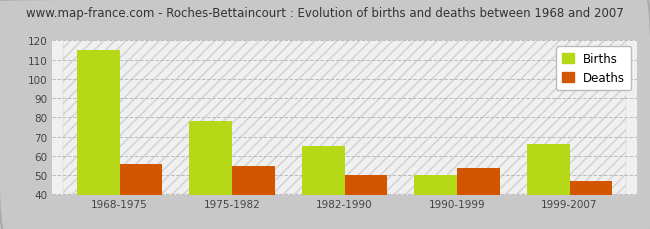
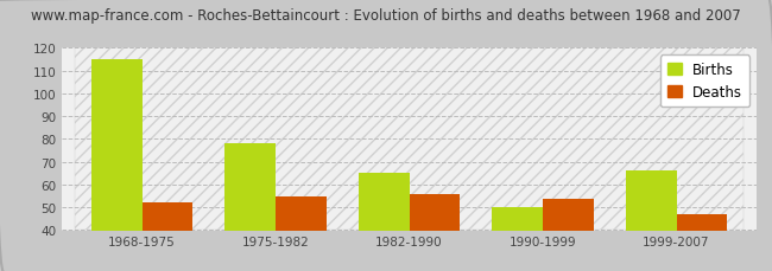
Deaths/1968-1975: 56 -> 52
Deaths/1982-1990: 50 -> 56
